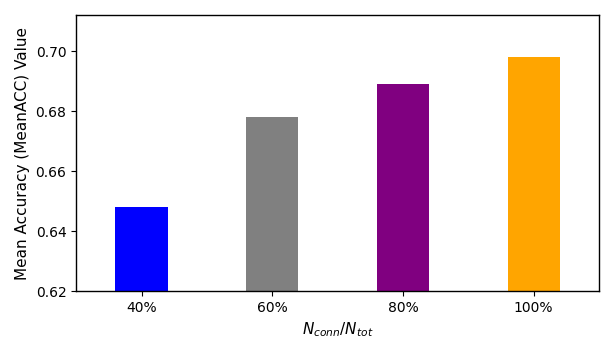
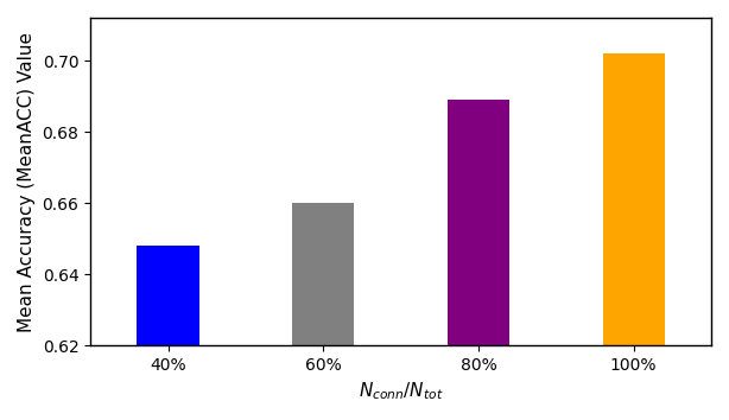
60%: 0.678 -> 0.660
100%: 0.698 -> 0.702
